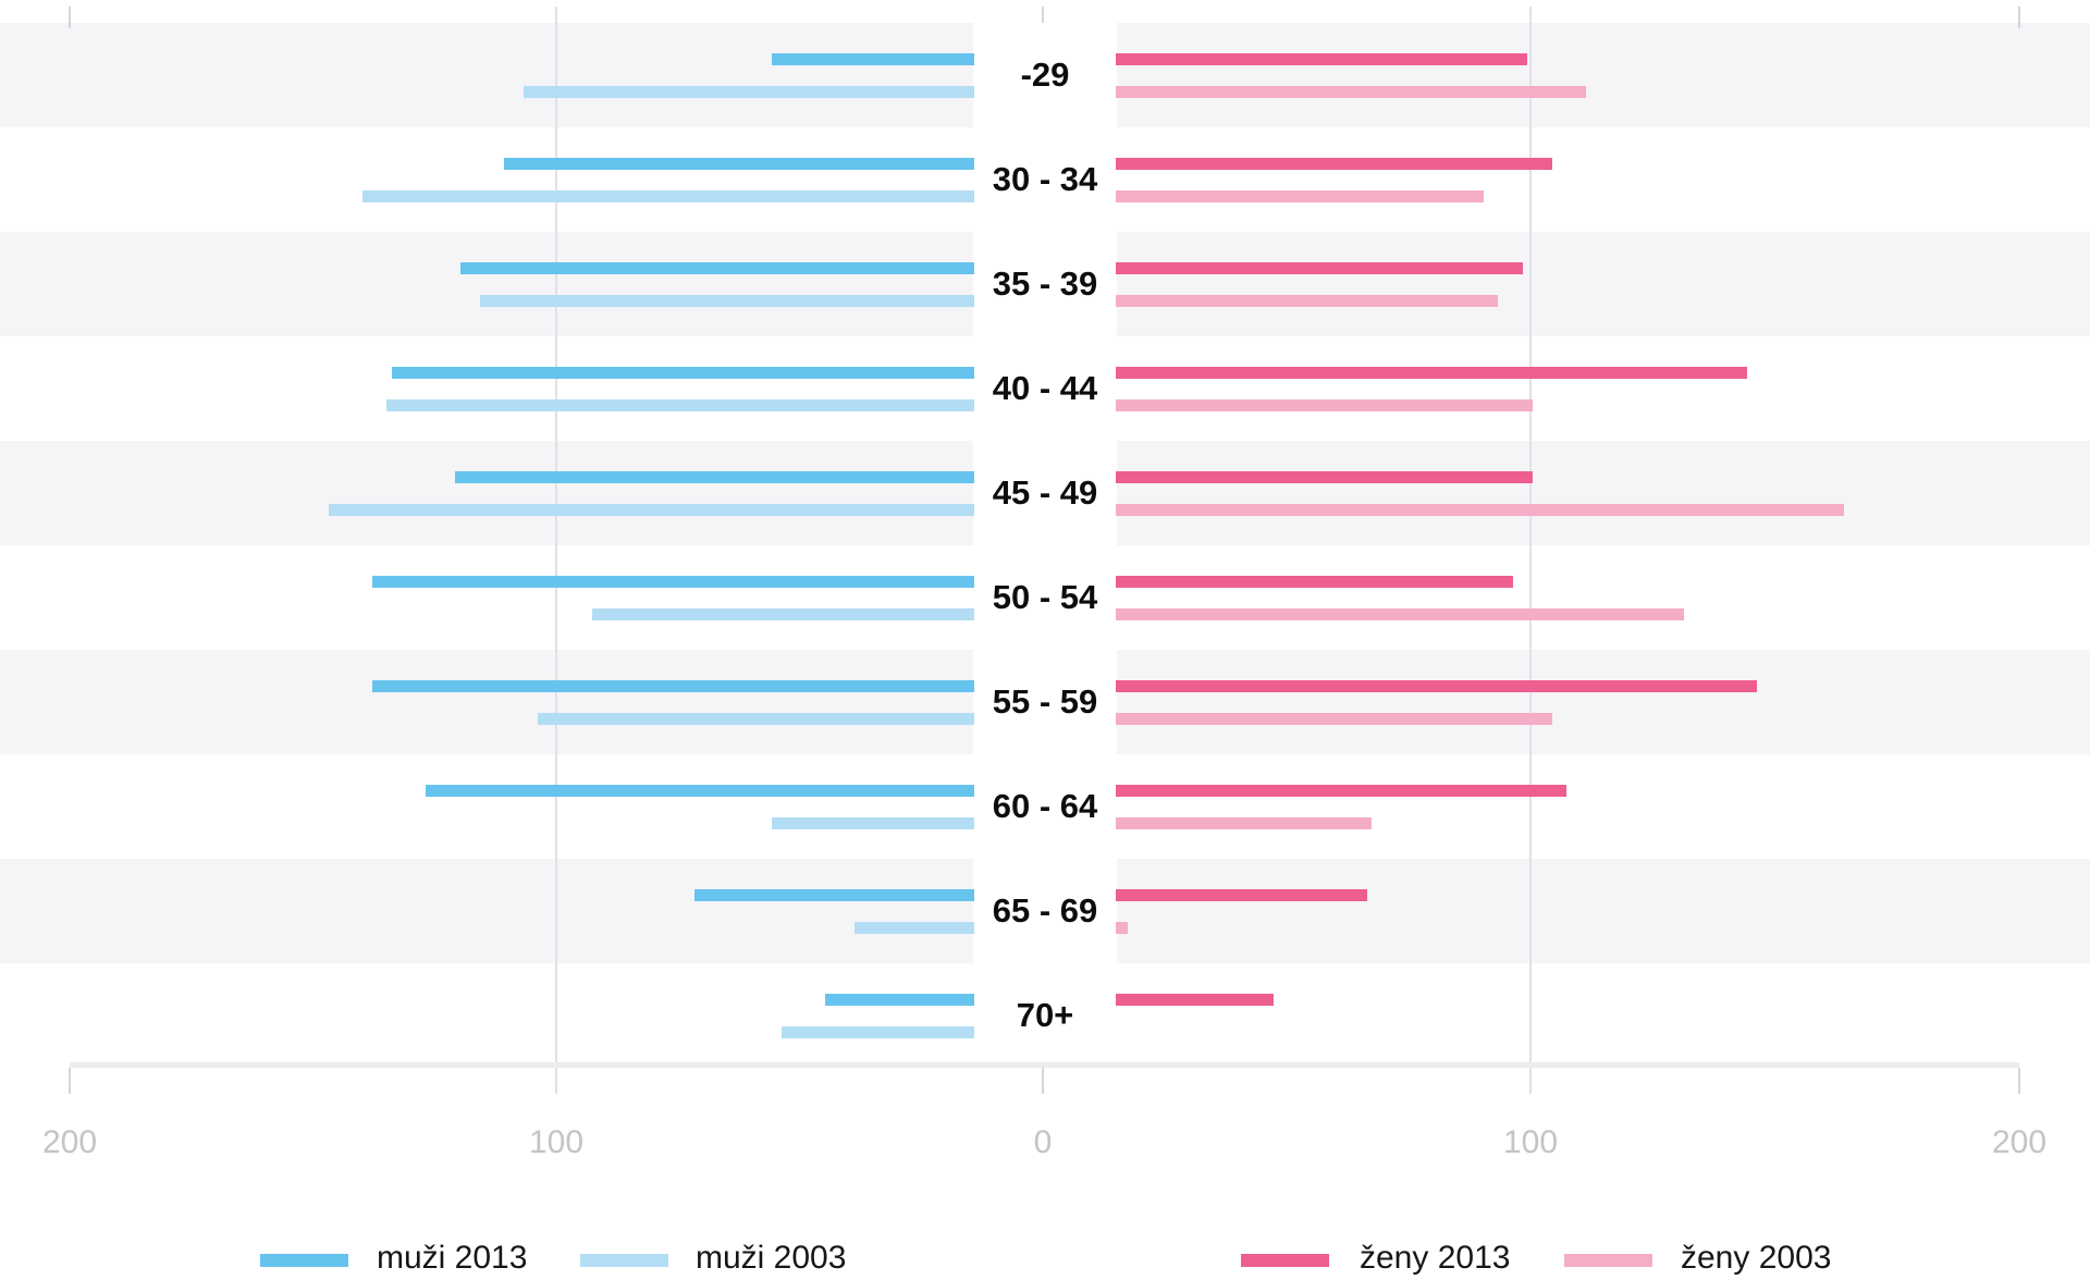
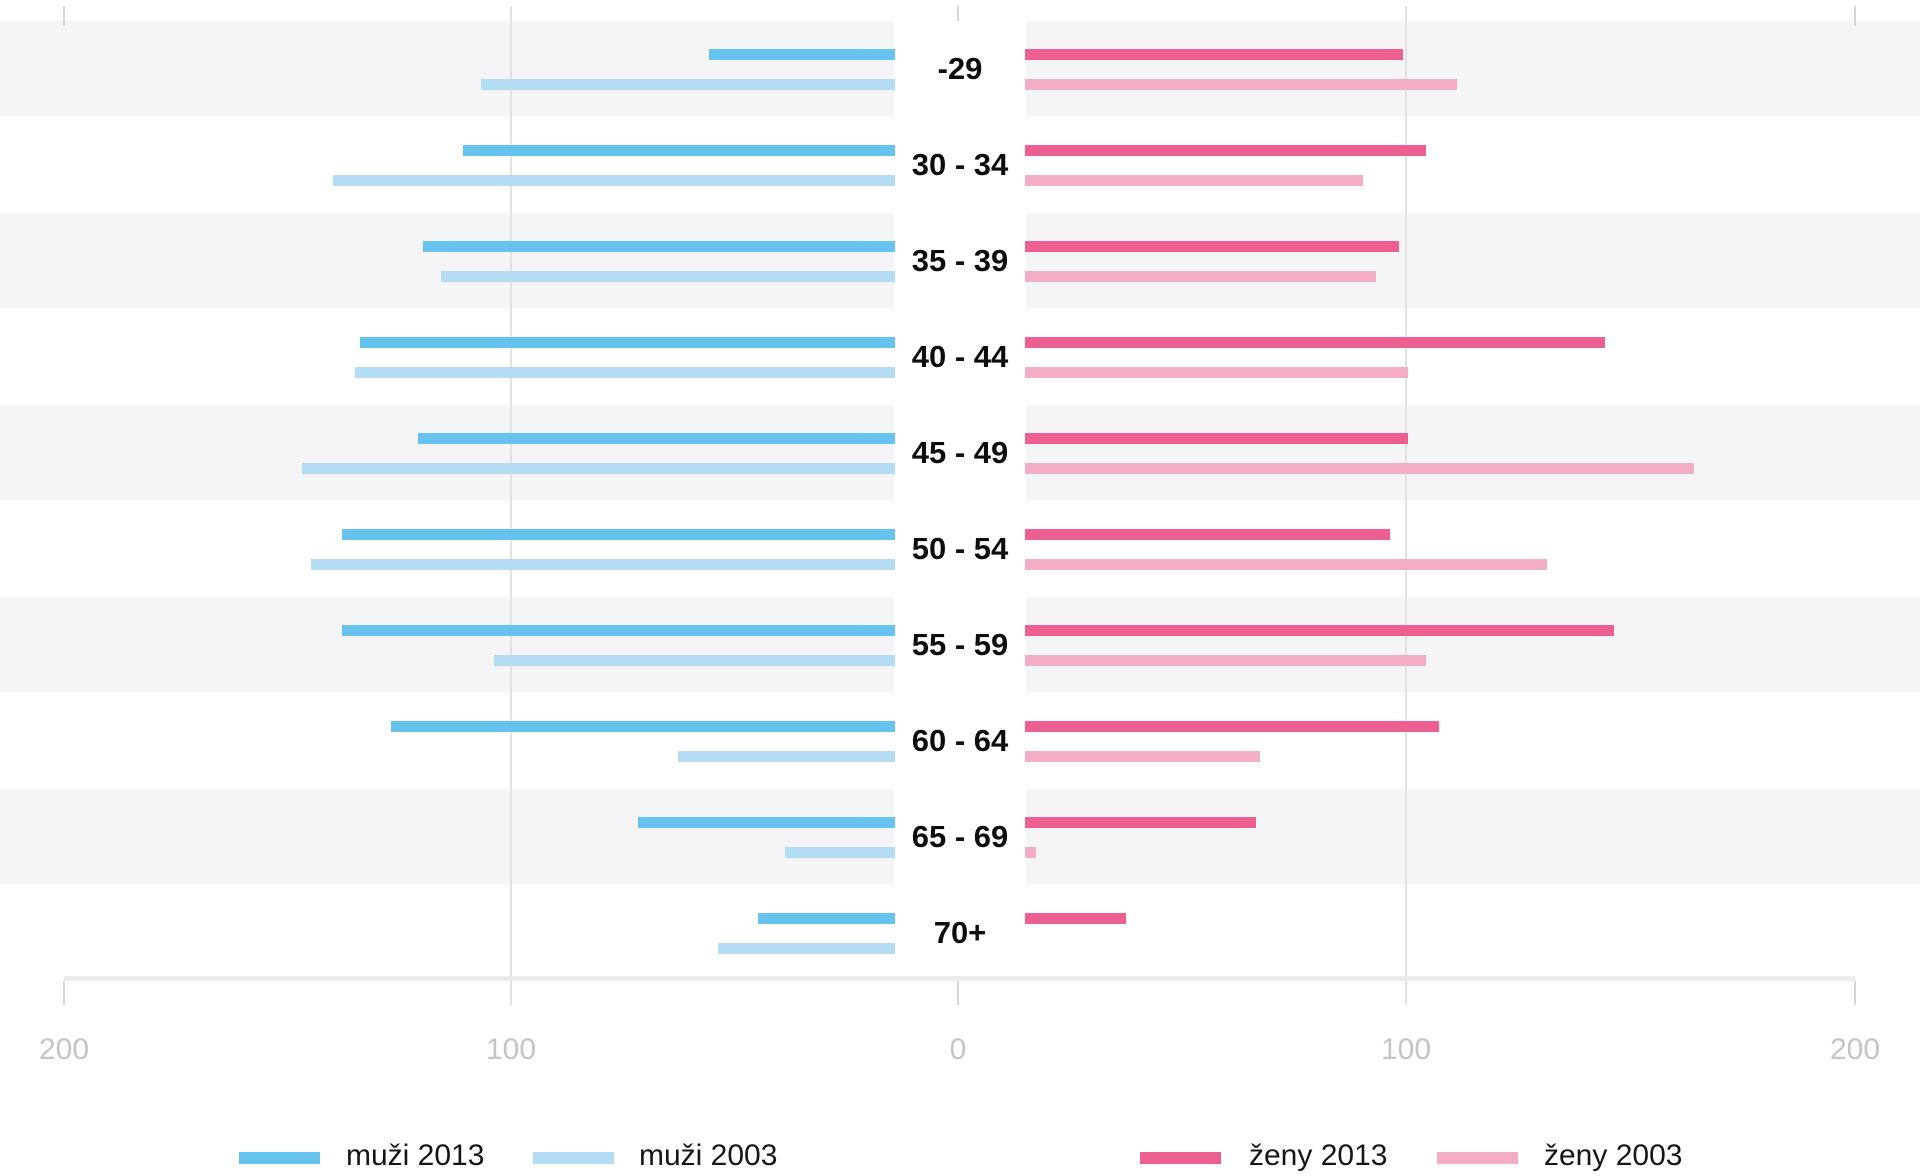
muži 2003/50 - 54: 93 -> 145
muži 2003/60 - 64: 56 -> 63
ženy 2013/70+: 47 -> 37
